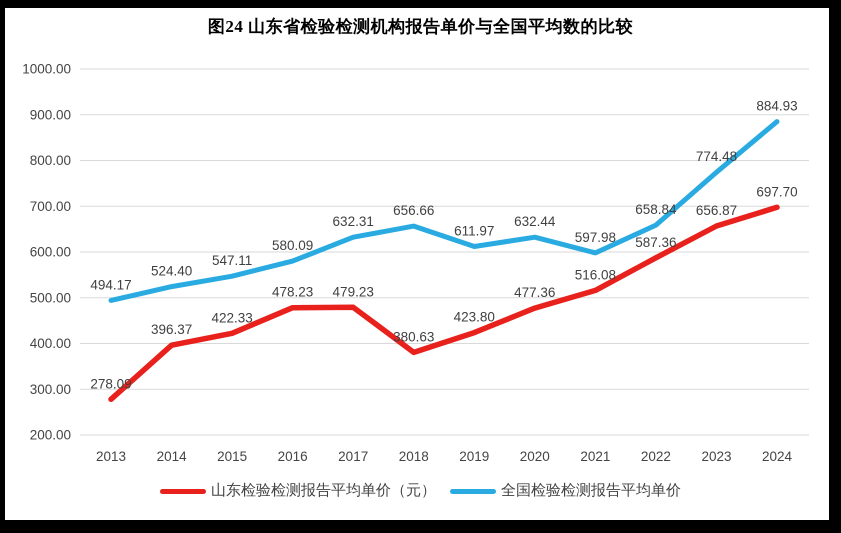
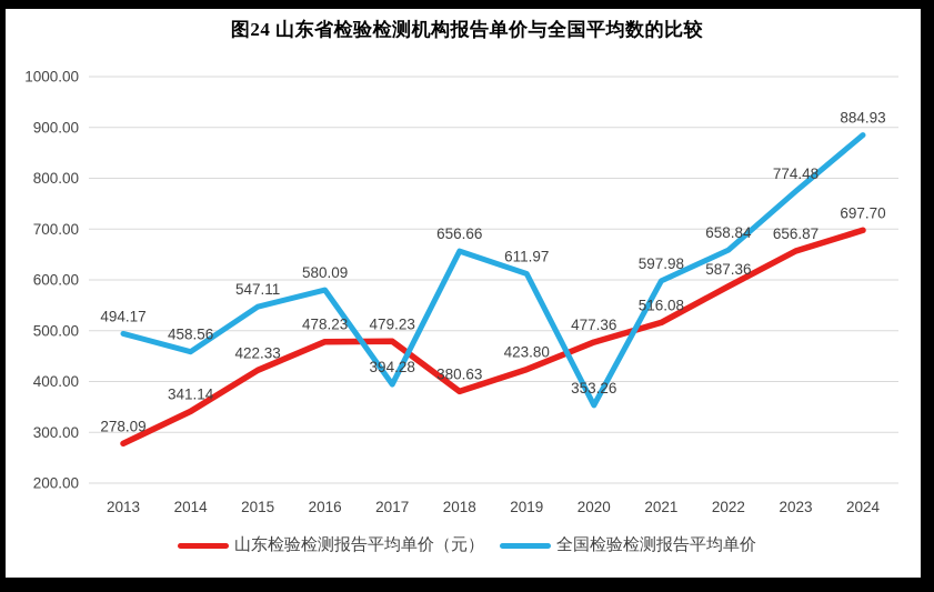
山东检验检测报告平均单价（元）/2014: 396.37 -> 341.14
全国检验检测报告平均单价/2014: 524.40 -> 458.56
全国检验检测报告平均单价/2017: 632.31 -> 394.28
全国检验检测报告平均单价/2020: 632.44 -> 353.26
